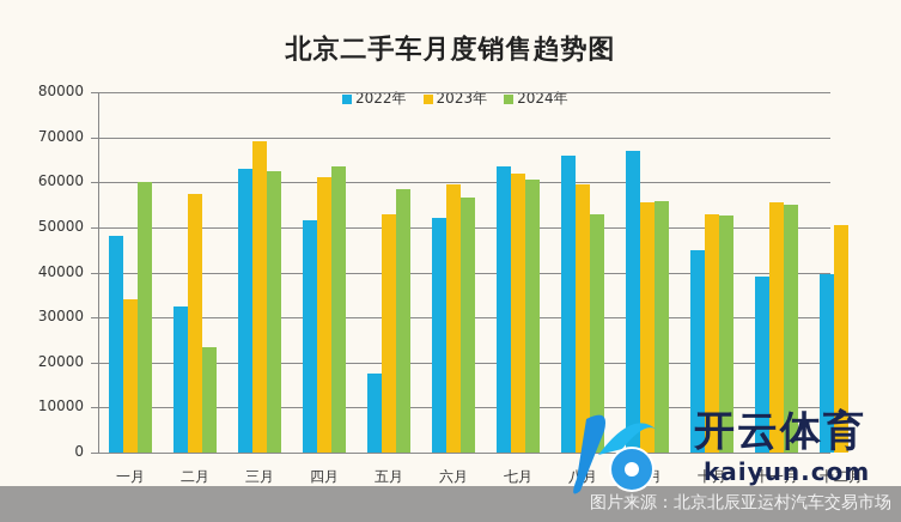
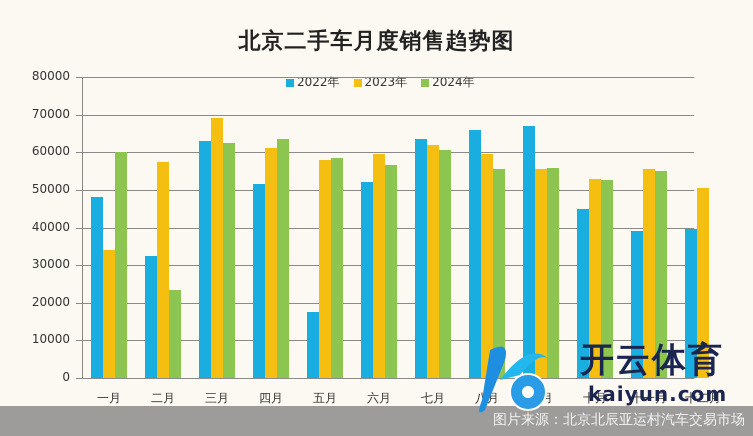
2023年/五月: 53000 -> 58000
2024年/八月: 53000 -> 56000
